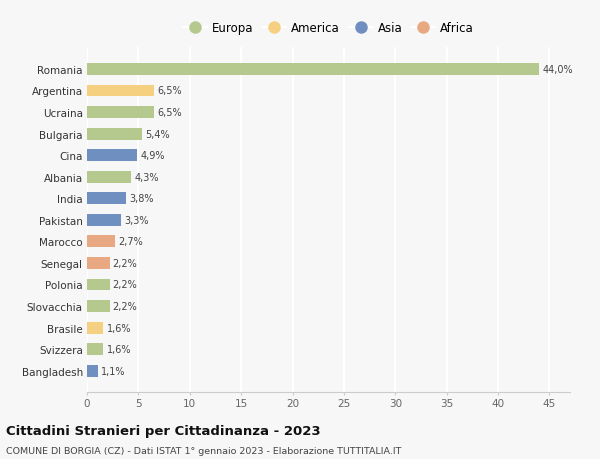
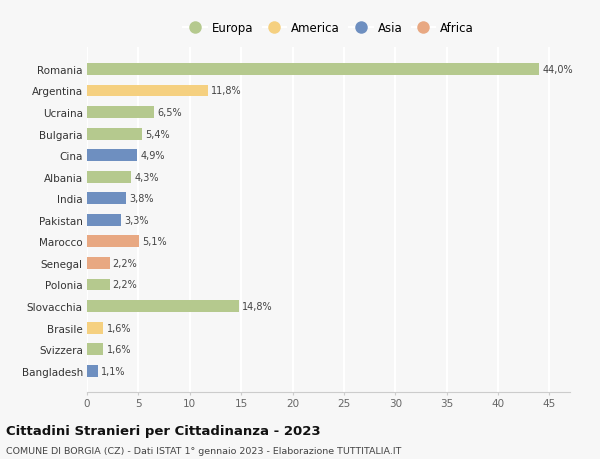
Argentina: 6,5% -> 11,8%
Marocco: 2,7% -> 5,1%
Slovacchia: 2,2% -> 14,8%
